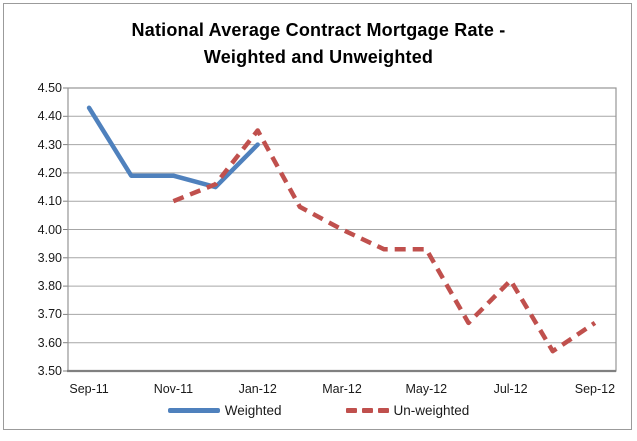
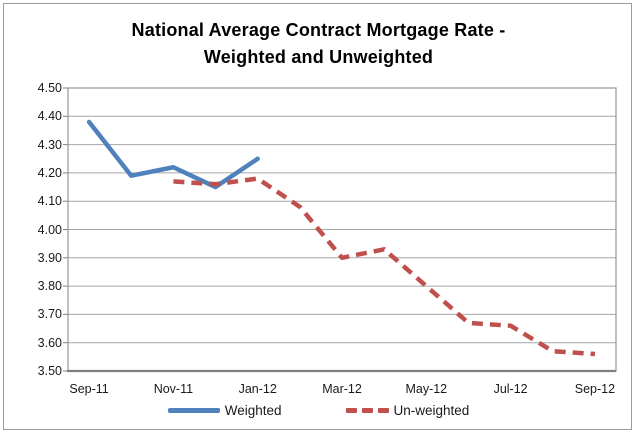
Weighted/Sep-11: 4.43 -> 4.38
Weighted/Nov-11: 4.19 -> 4.22
Un-weighted/Nov-11: 4.10 -> 4.17
Weighted/Jan-12: 4.30 -> 4.25
Un-weighted/Jan-12: 4.35 -> 4.18
Un-weighted/Mar-12: 4.00 -> 3.90
Un-weighted/May-12: 3.93 -> 3.80
Un-weighted/Jul-12: 3.82 -> 3.66
Un-weighted/Sep-12: 3.67 -> 3.56
